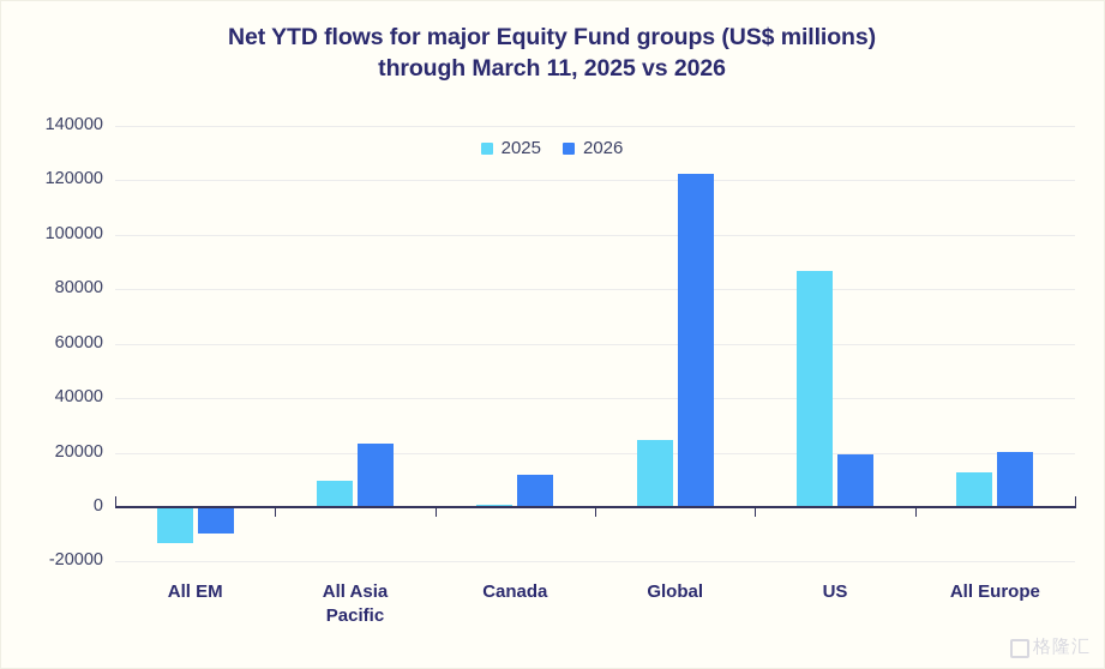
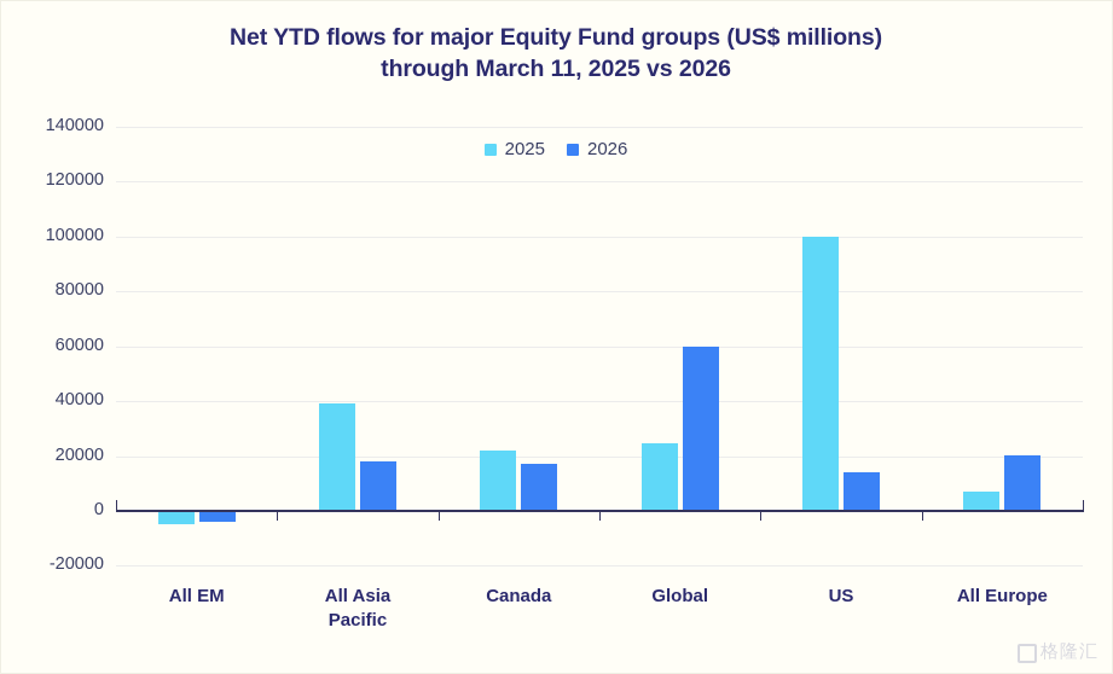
2025/All EM: -13000 -> -5000
2026/All EM: -10000 -> -4000
2025/All Asia Pacific: 10000 -> 39000
2026/All Asia Pacific: 23000 -> 18000
2025/Canada: 1000 -> 22000
2026/Canada: 12000 -> 17000
2026/Global: 122000 -> 60000
2025/US: 87000 -> 100000
2026/US: 19000 -> 14000
2025/All Europe: 13000 -> 7000
